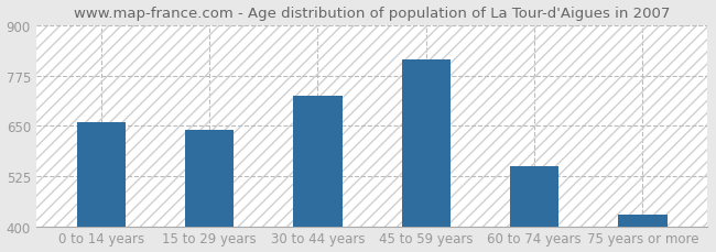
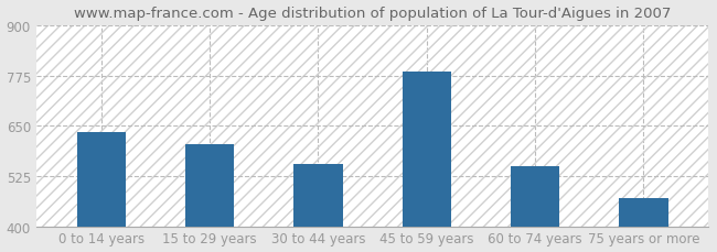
0 to 14 years: 660 -> 635
15 to 29 years: 640 -> 605
30 to 44 years: 725 -> 555
45 to 59 years: 815 -> 785
75 years or more: 430 -> 470
